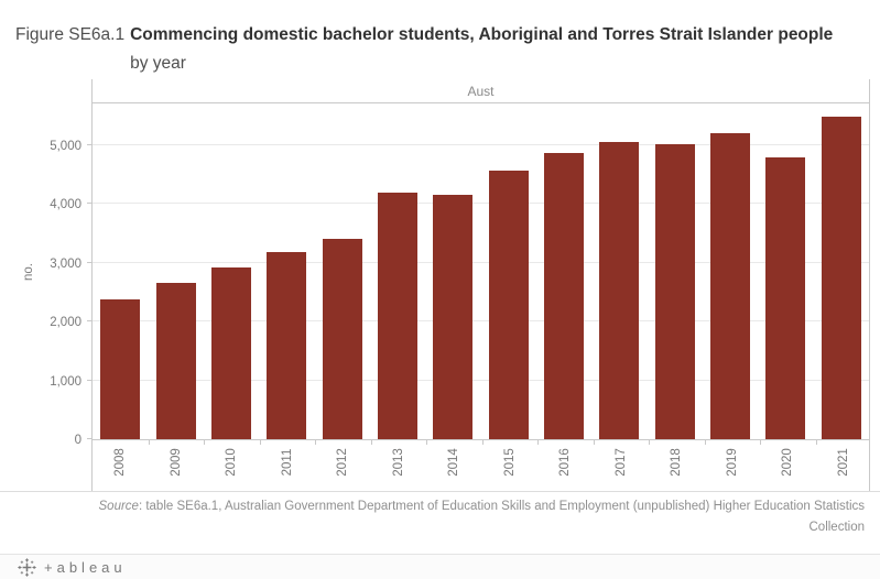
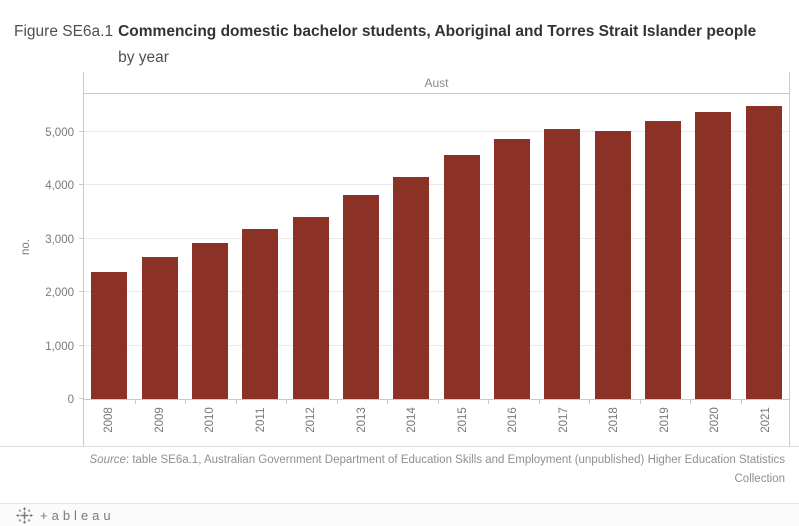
2013: 4200 -> 3800
2020: 4800 -> 5400
